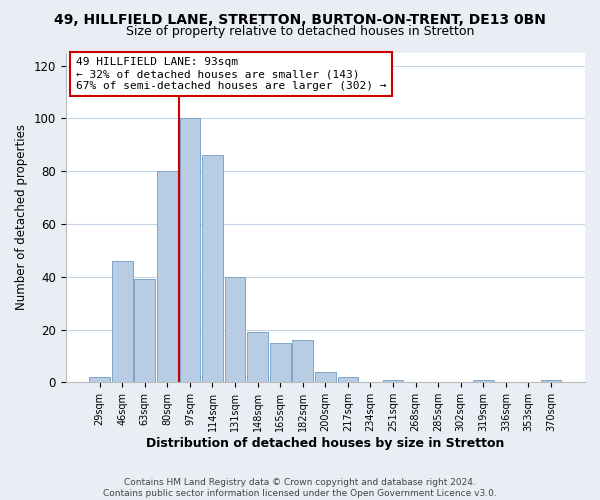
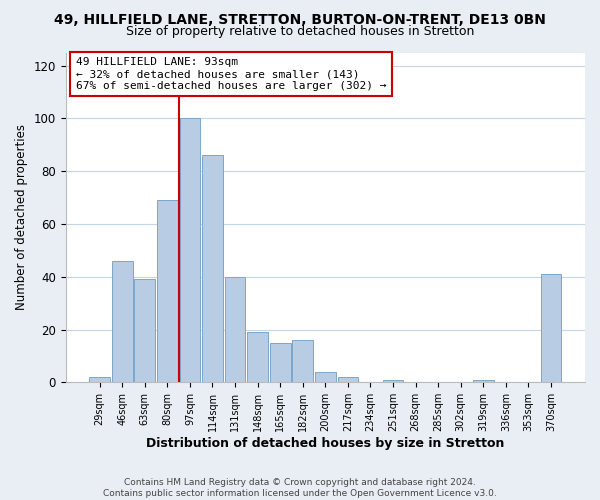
80sqm: 80 -> 69
370sqm: 1 -> 41
